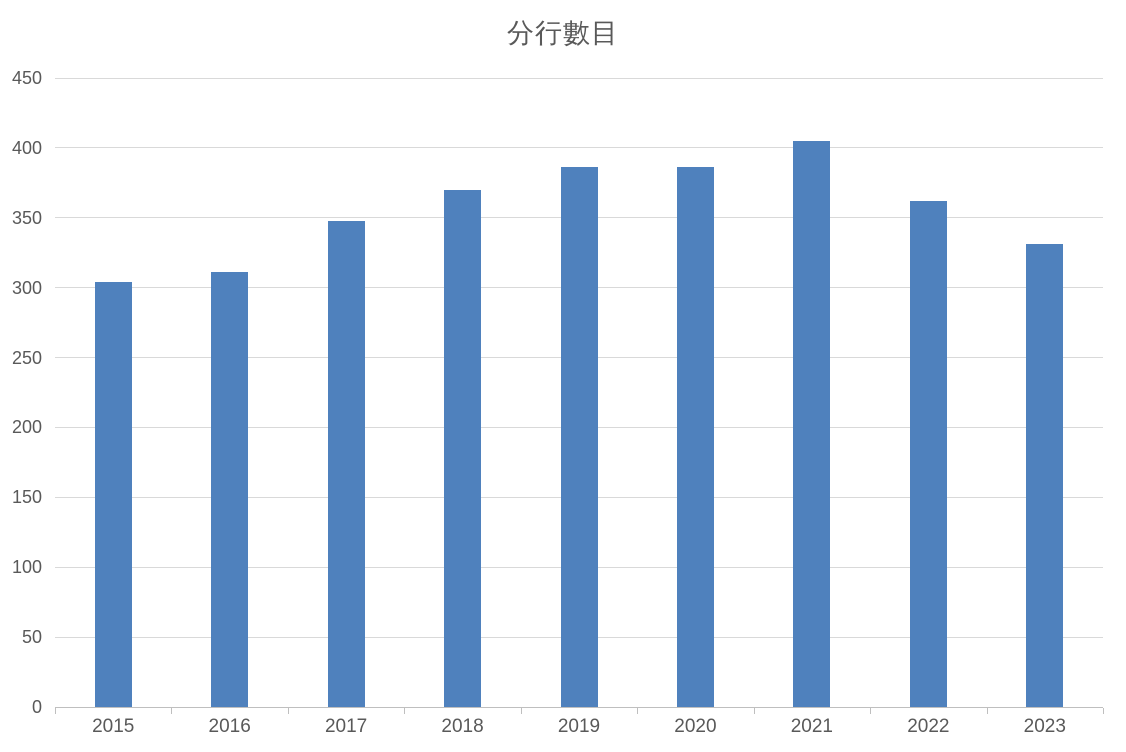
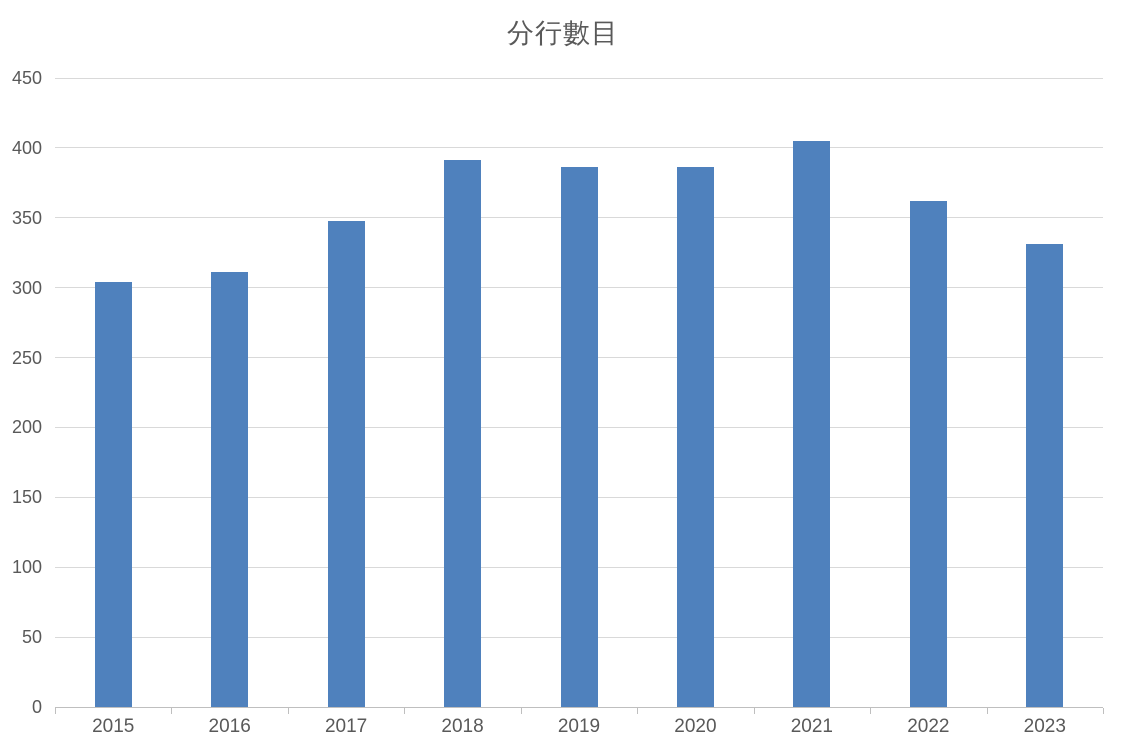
2018: 370 -> 391
